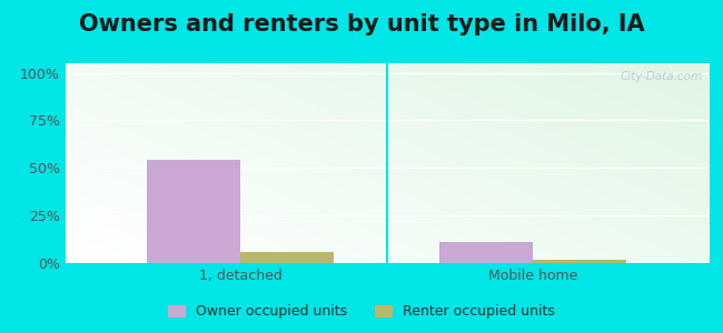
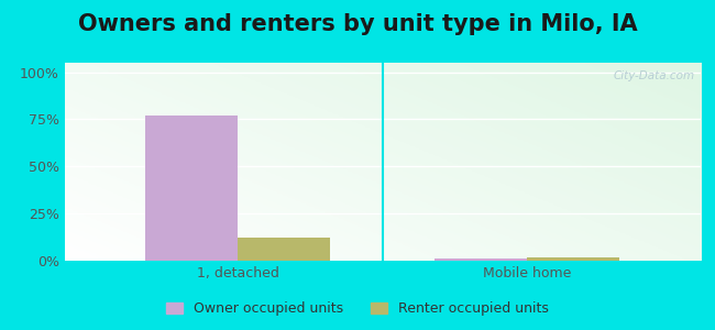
Owner occupied units/1, detached: 54% -> 77%
Renter occupied units/1, detached: 6% -> 12%
Owner occupied units/Mobile home: 11% -> 1%
